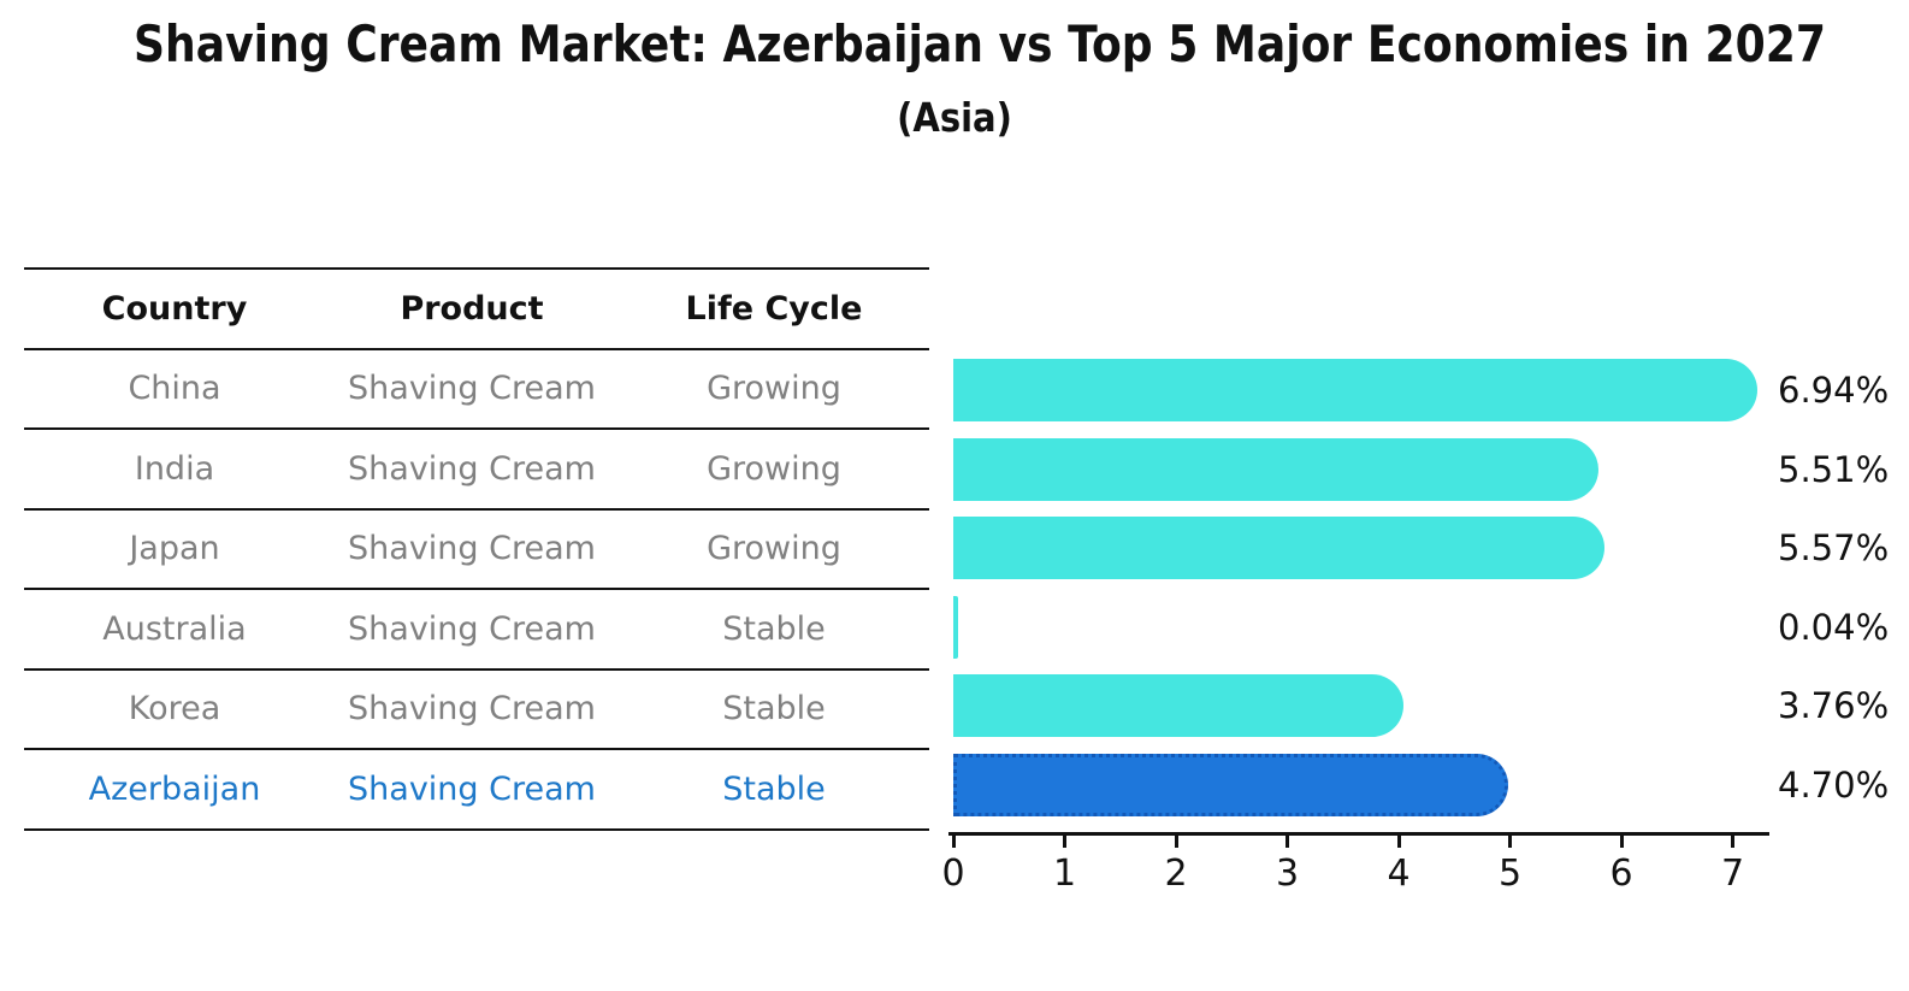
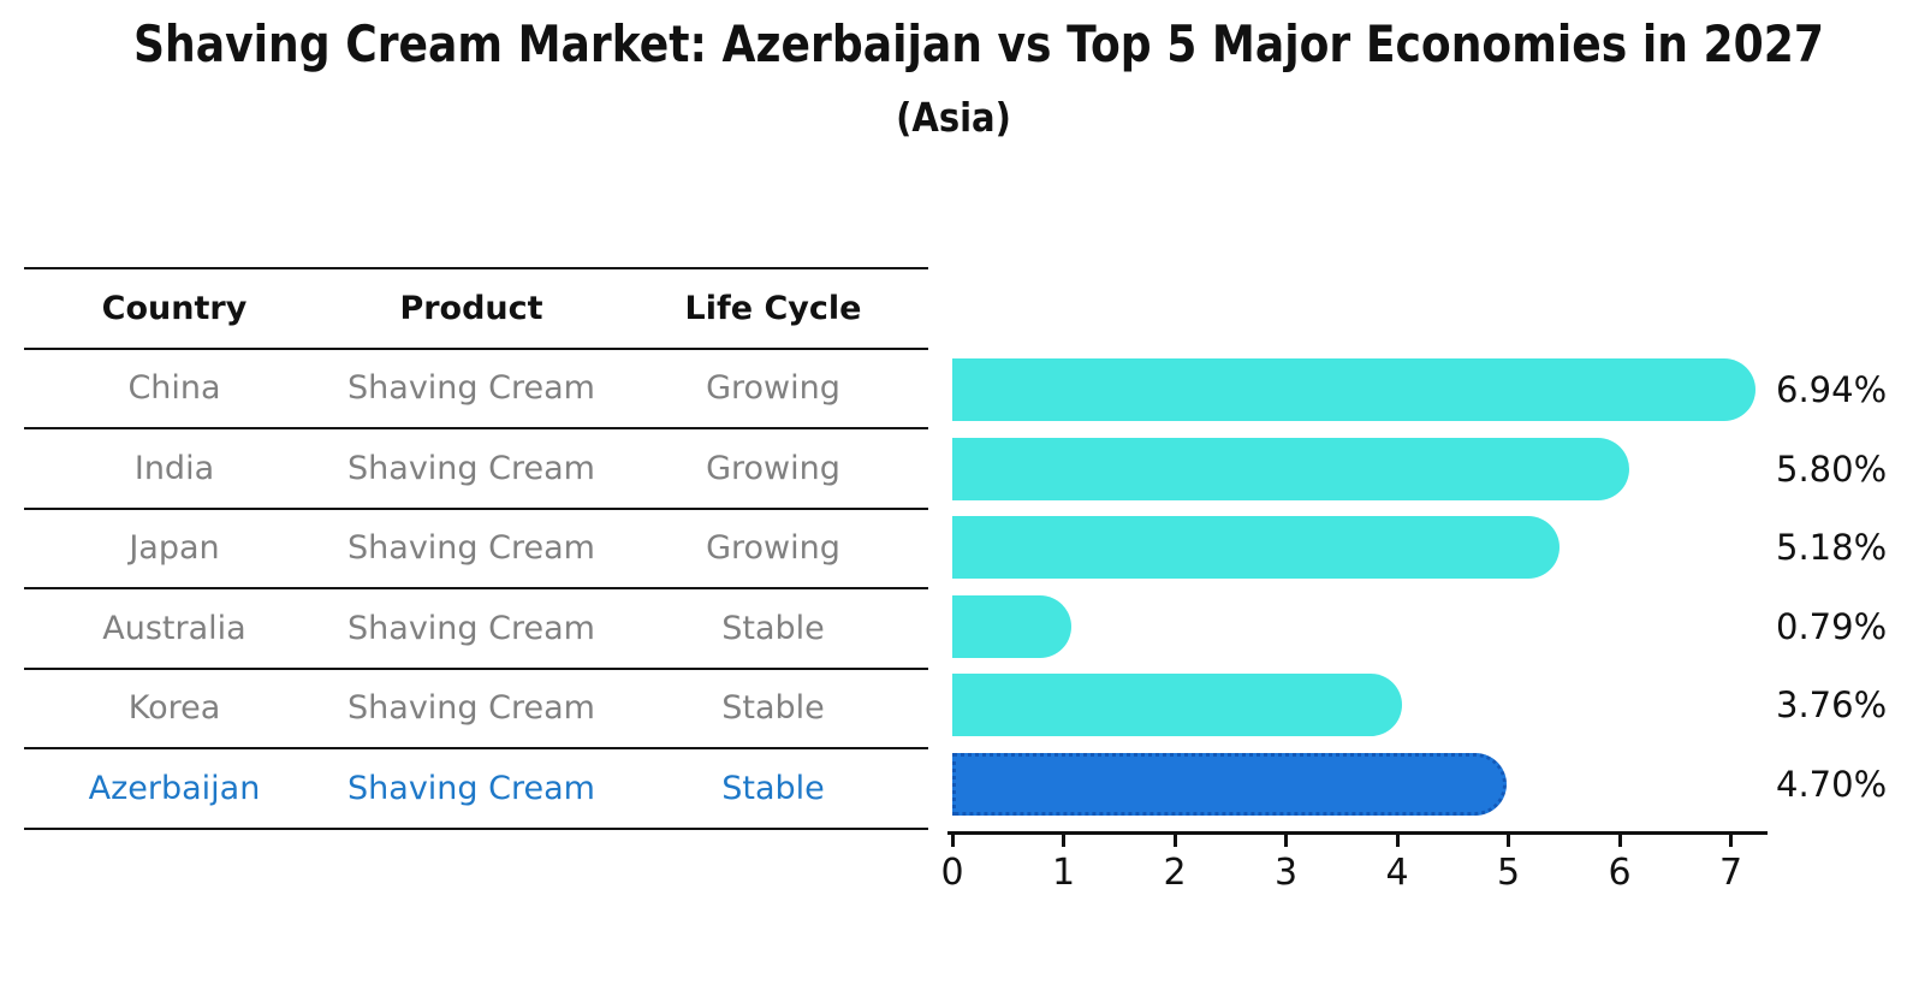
India: 5.51% -> 5.80%
Japan: 5.57% -> 5.18%
Australia: 0.04% -> 0.79%
